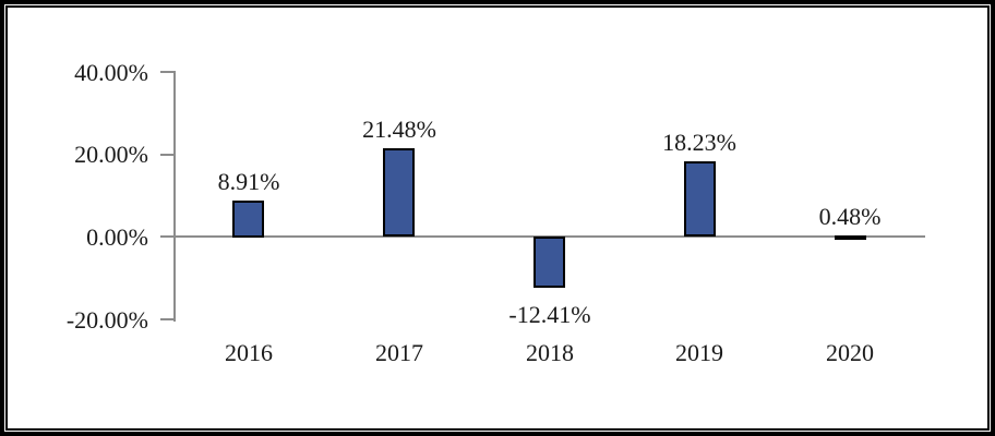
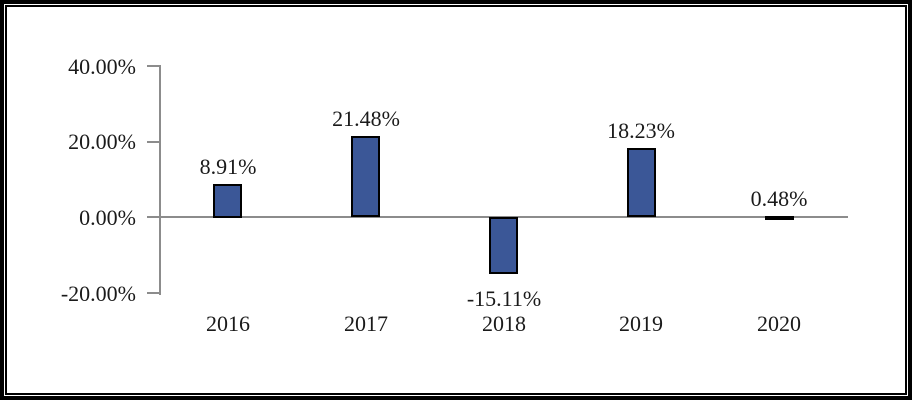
2018: -12.41% -> -15.11%
